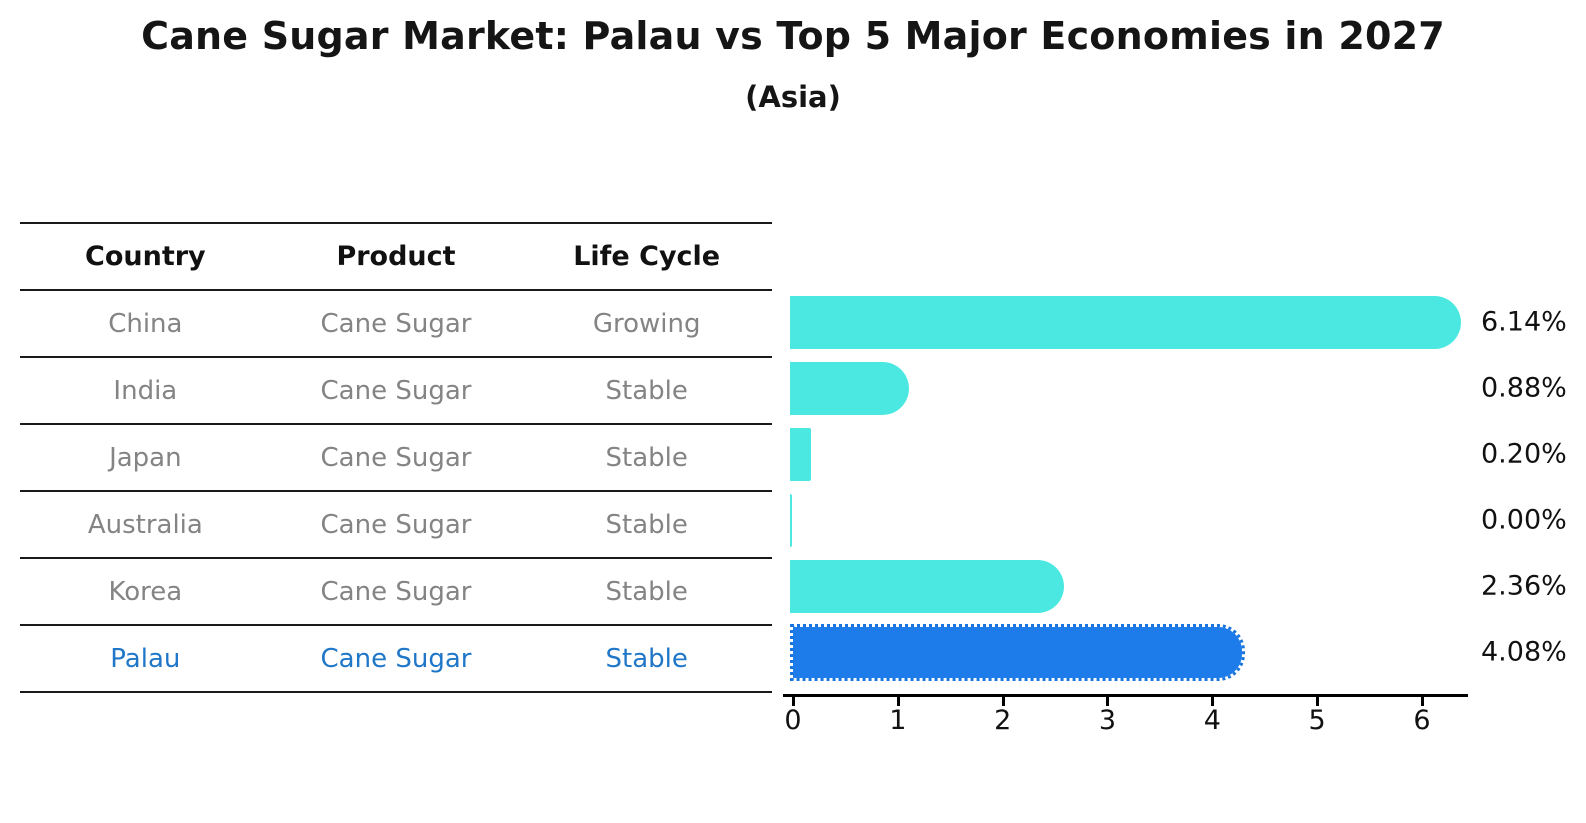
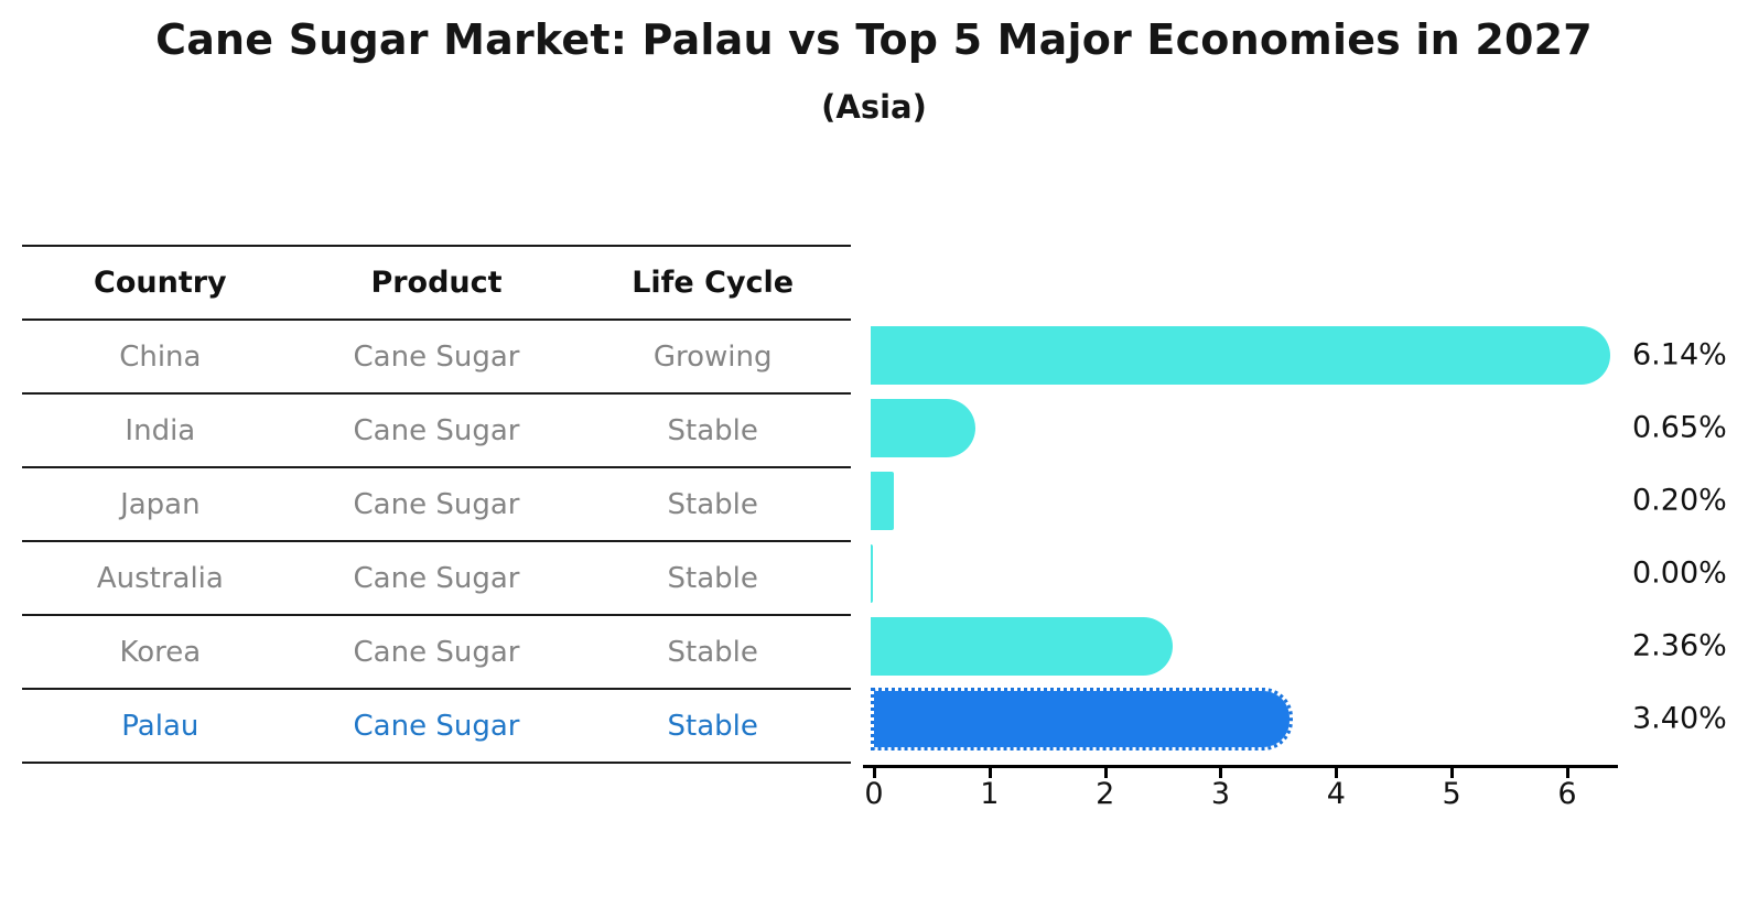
India: 0.88% -> 0.65%
Palau: 4.08% -> 3.40%
